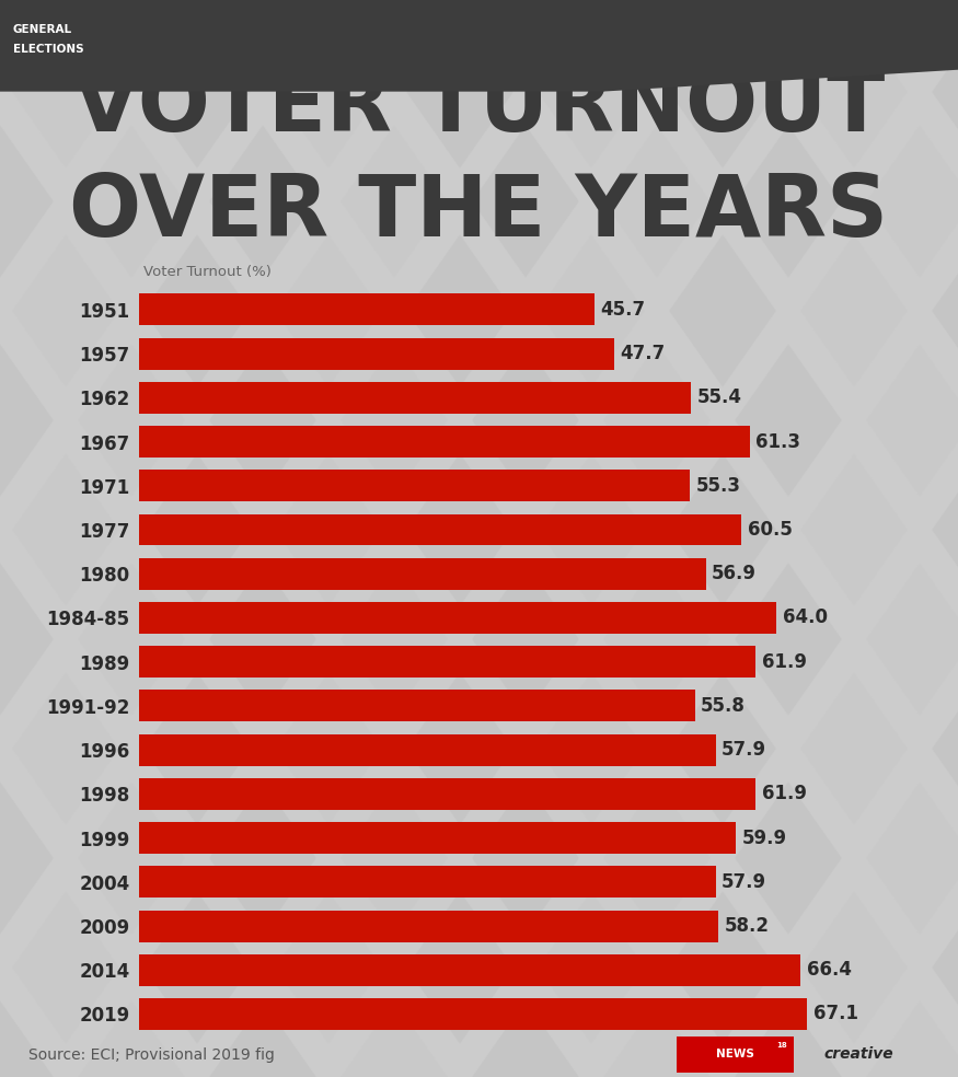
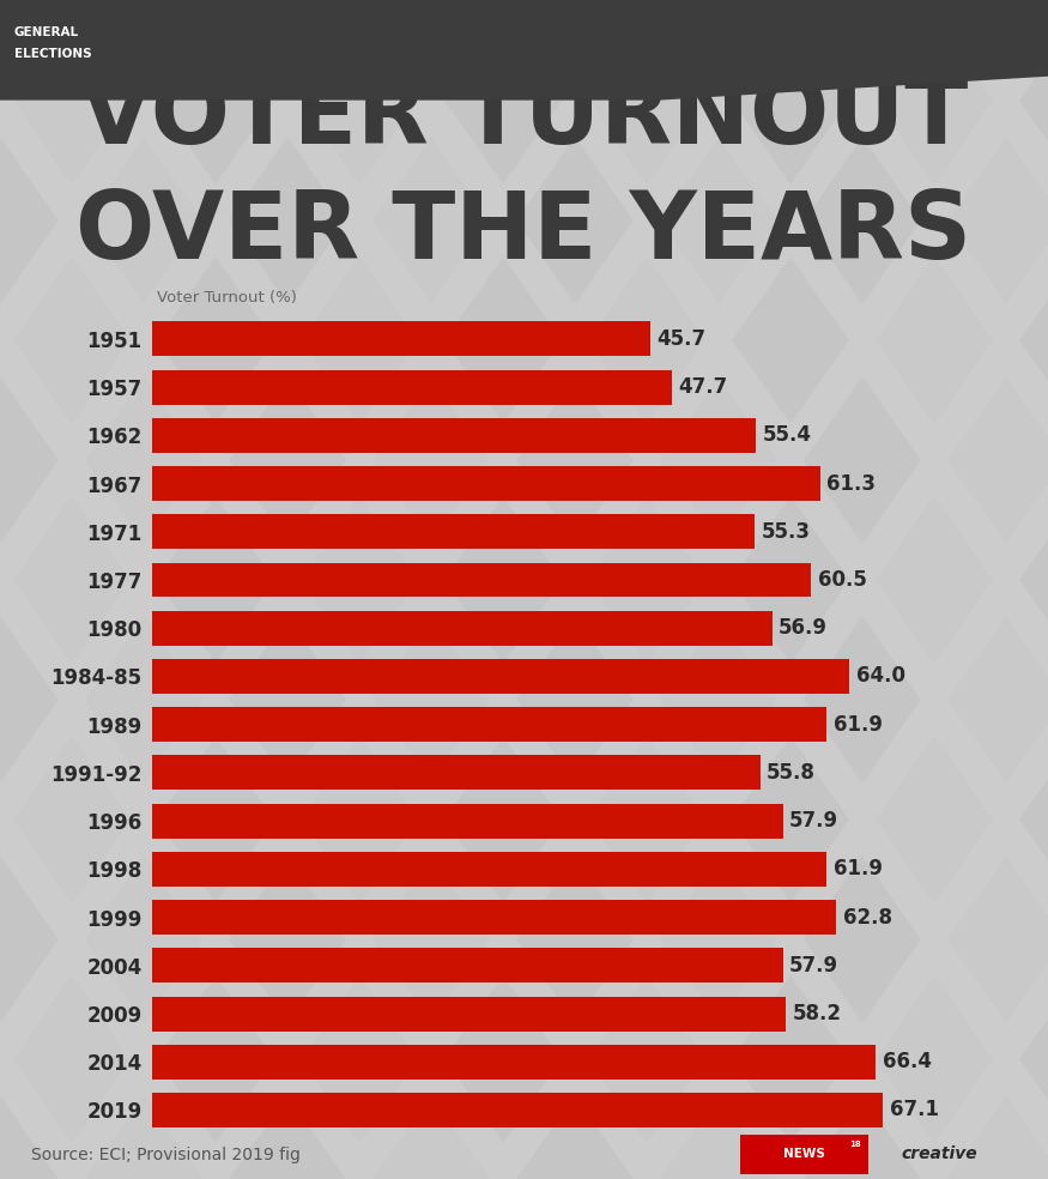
1999: 59.9 -> 62.8
